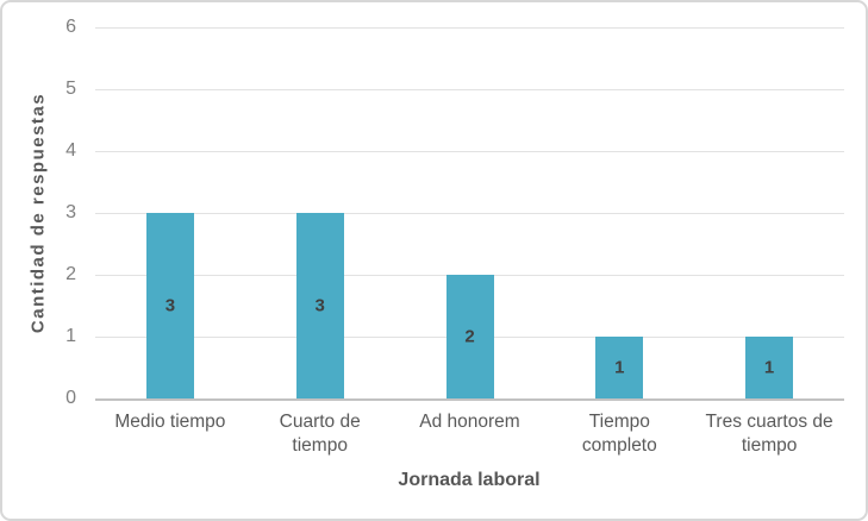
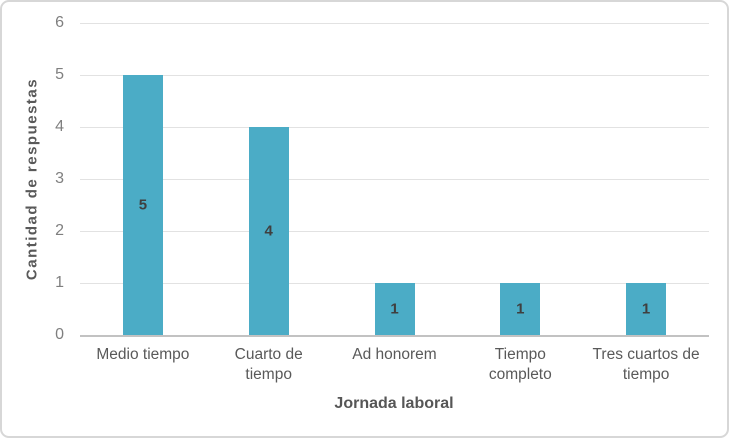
Medio tiempo: 3 -> 5
Cuarto de tiempo: 3 -> 4
Ad honorem: 2 -> 1
